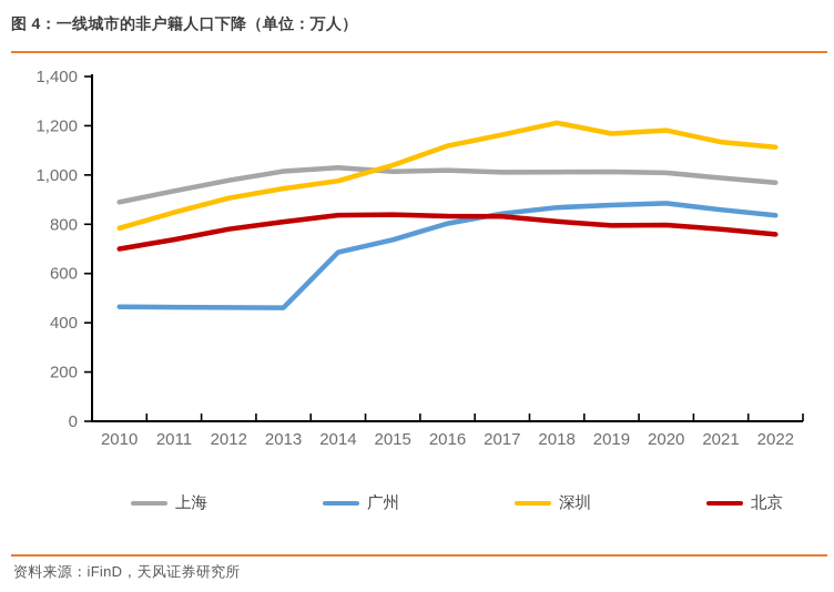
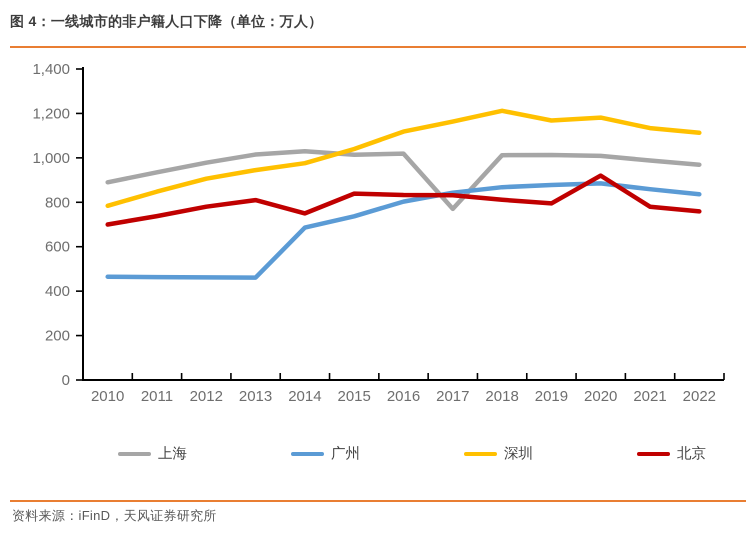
北京/2014: 840 -> 750
上海/2017: 1010 -> 770
北京/2020: 800 -> 920
